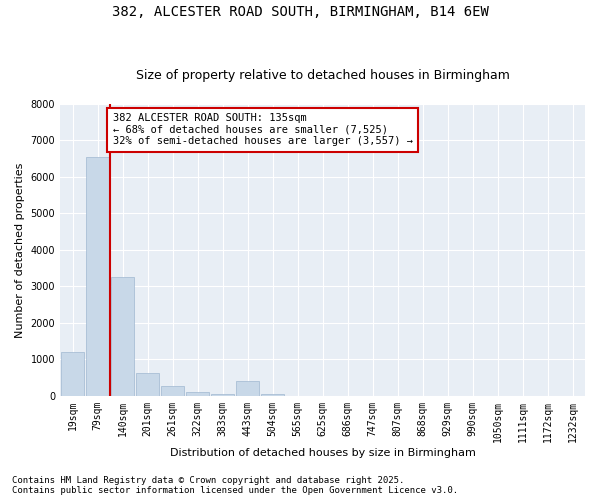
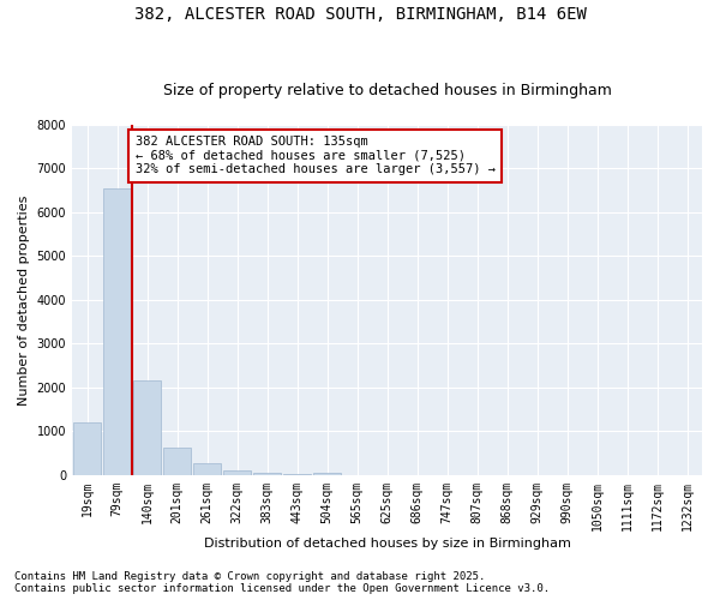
140sqm: 3250 -> 2150
443sqm: 400 -> 20
